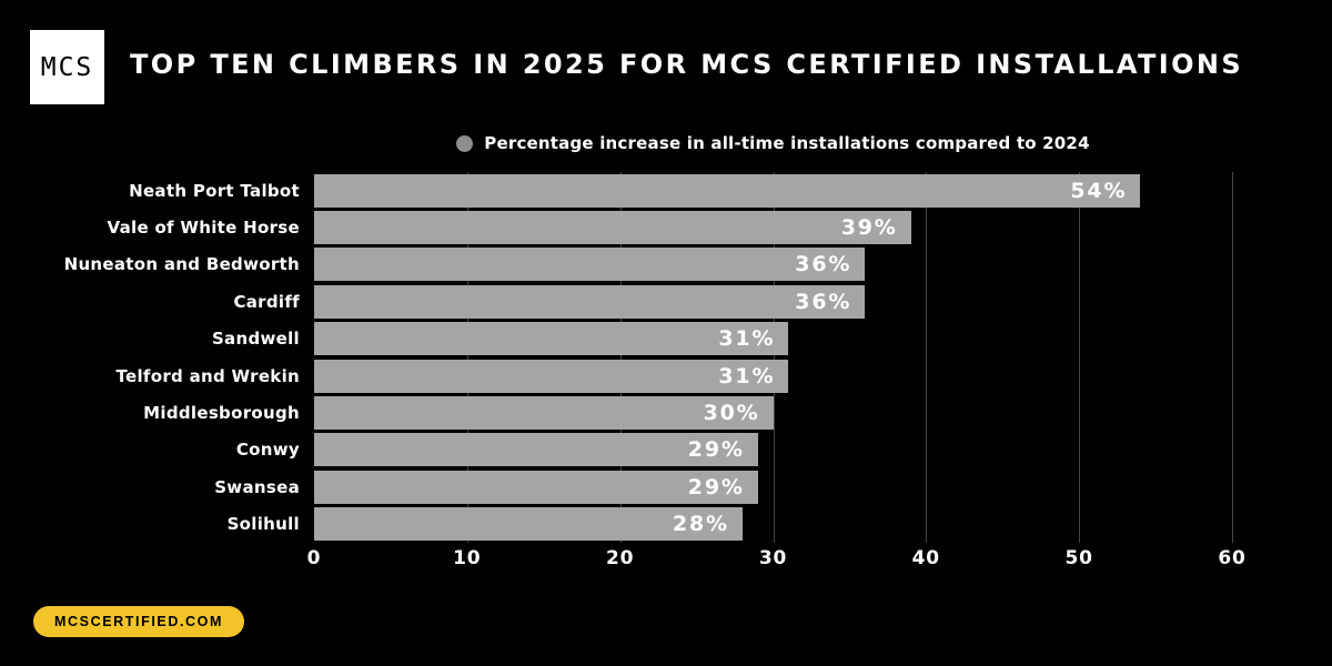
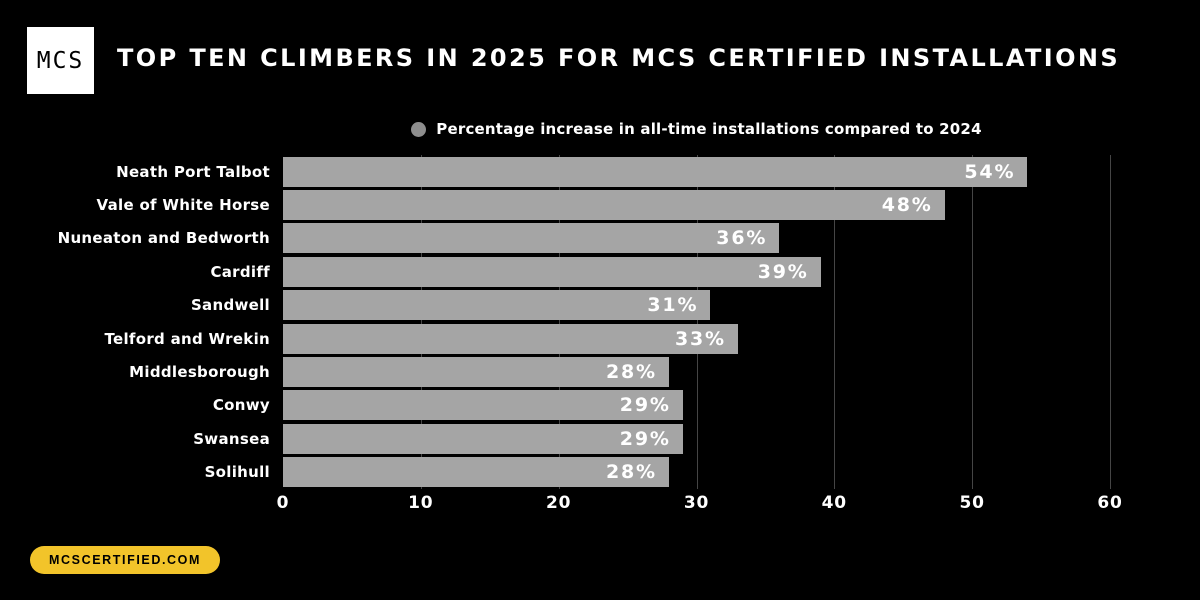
Vale of White Horse: 39% -> 48%
Cardiff: 36% -> 39%
Telford and Wrekin: 31% -> 33%
Middlesborough: 30% -> 28%
